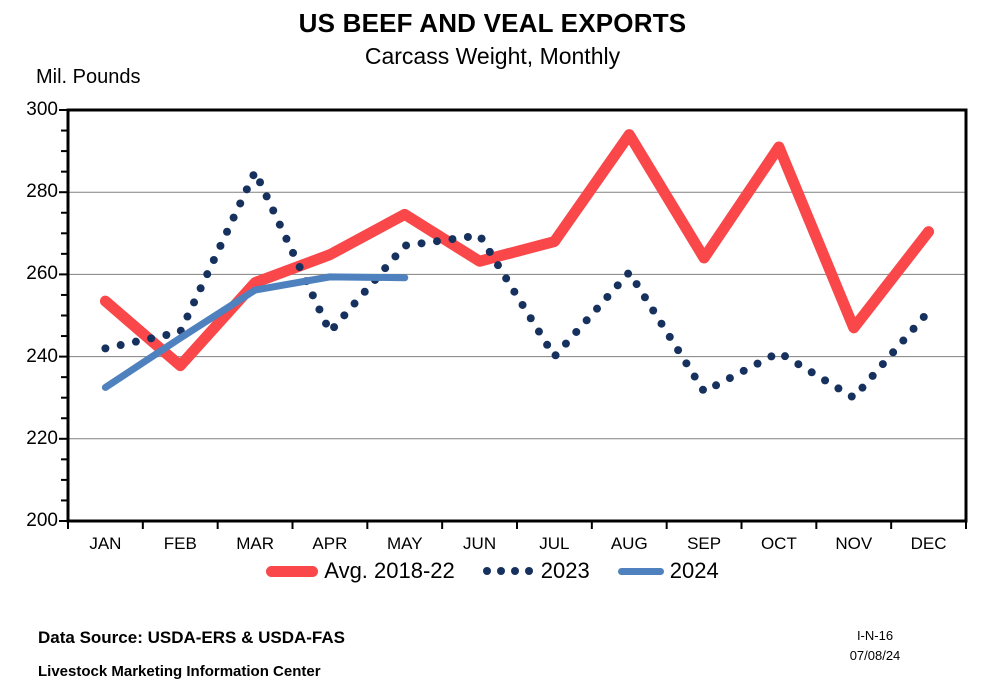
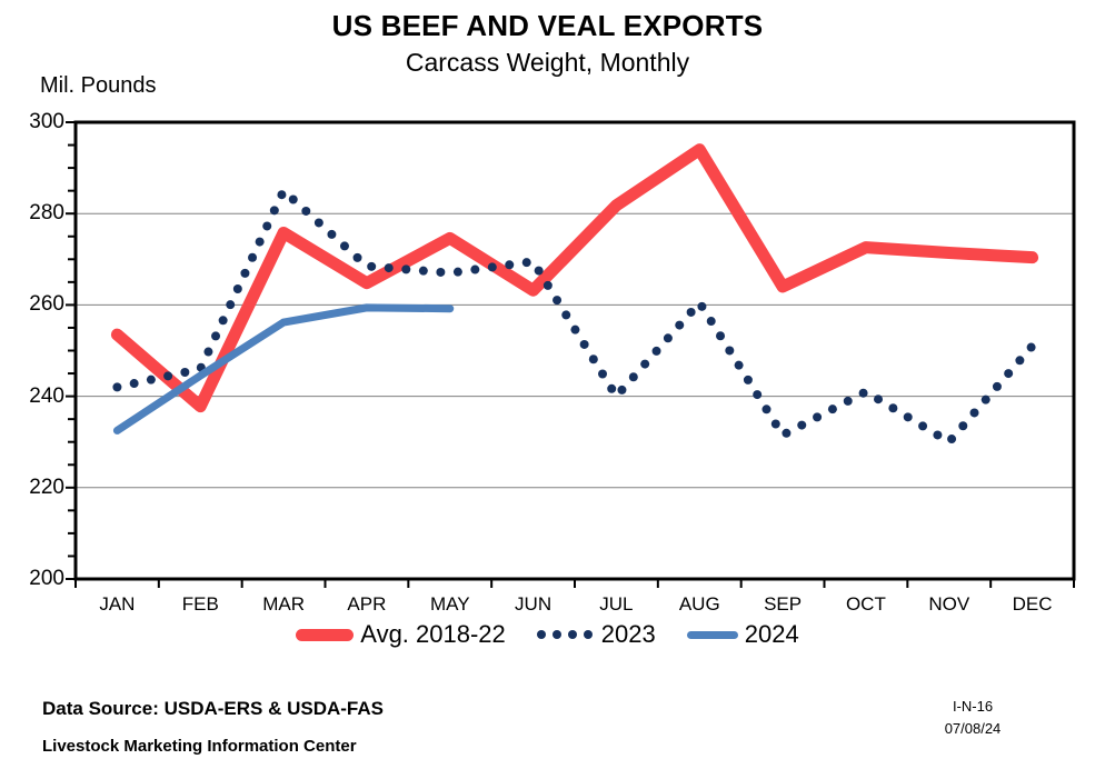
Avg. 2018-22/MAR: 258 -> 276
2023/APR: 246 -> 268
Avg. 2018-22/JUL: 268 -> 282
Avg. 2018-22/OCT: 291 -> 273
Avg. 2018-22/NOV: 247 -> 271
